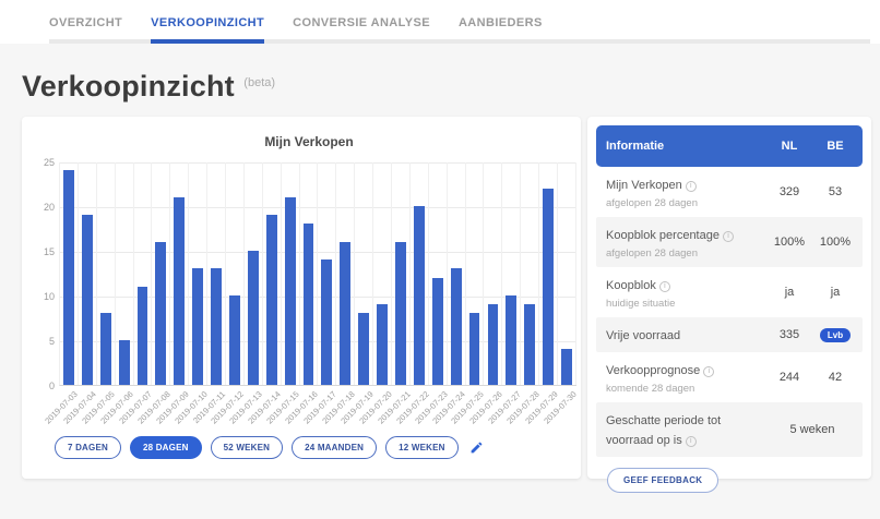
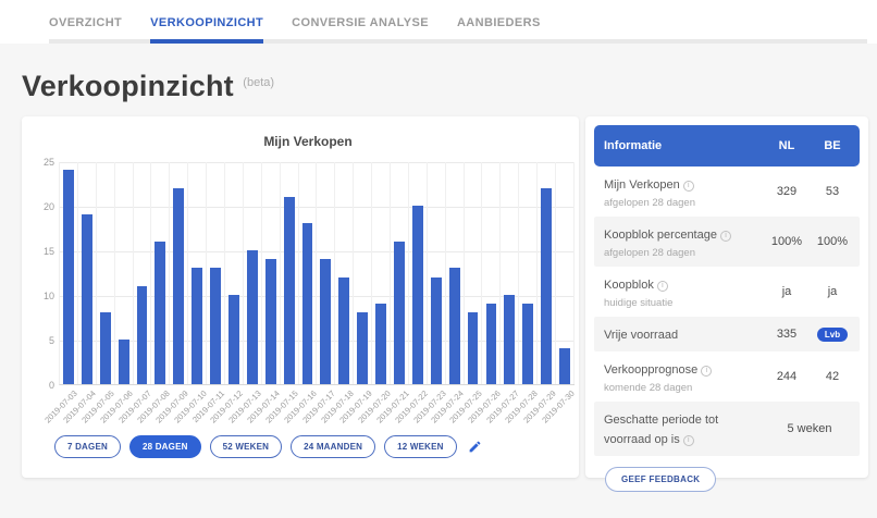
2019-07-09: 21 -> 22
2019-07-14: 19 -> 14
2019-07-18: 16 -> 12
